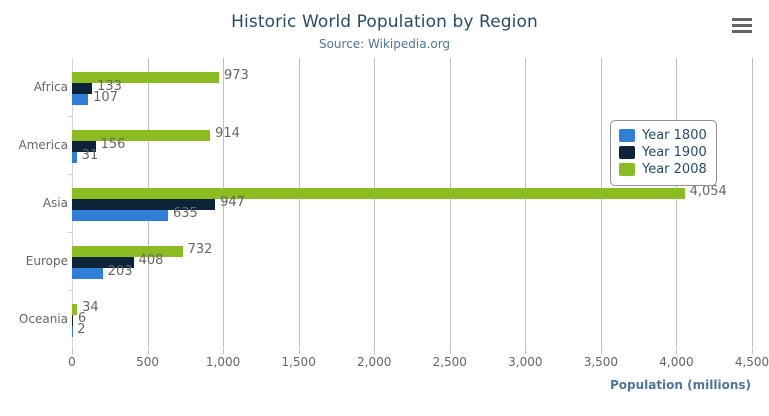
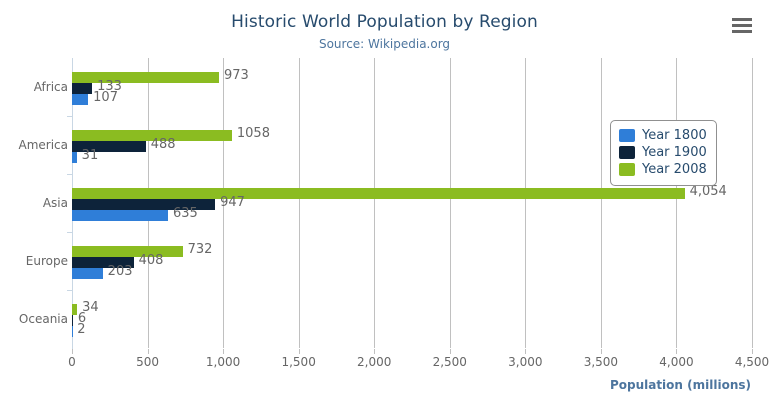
Year 1900/America: 156 -> 488
Year 2008/America: 914 -> 1058
